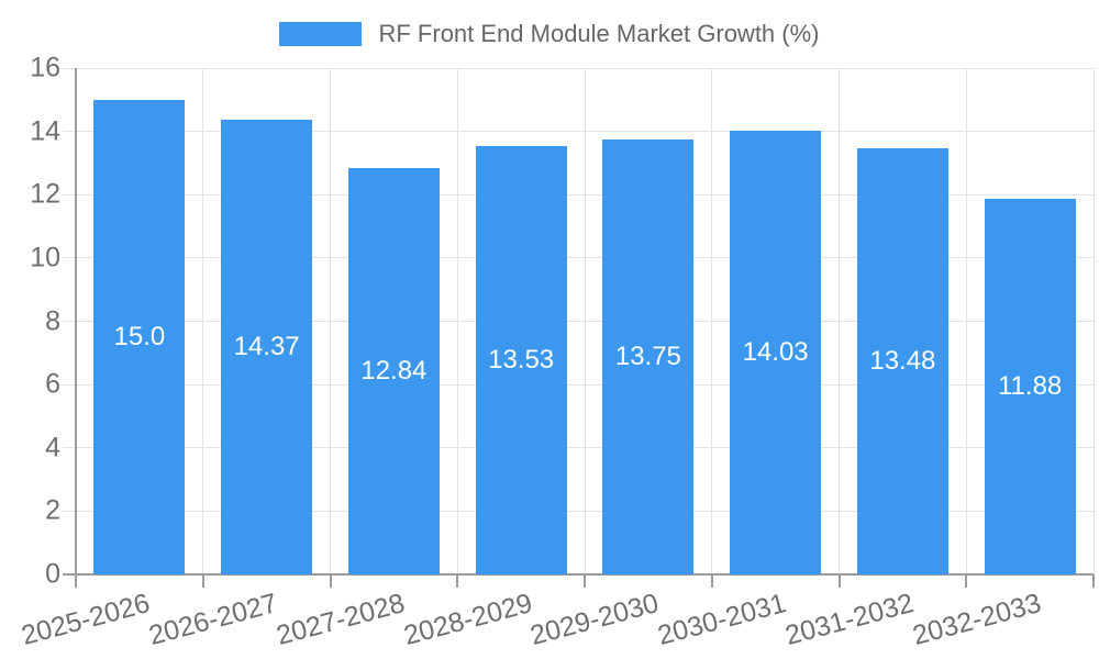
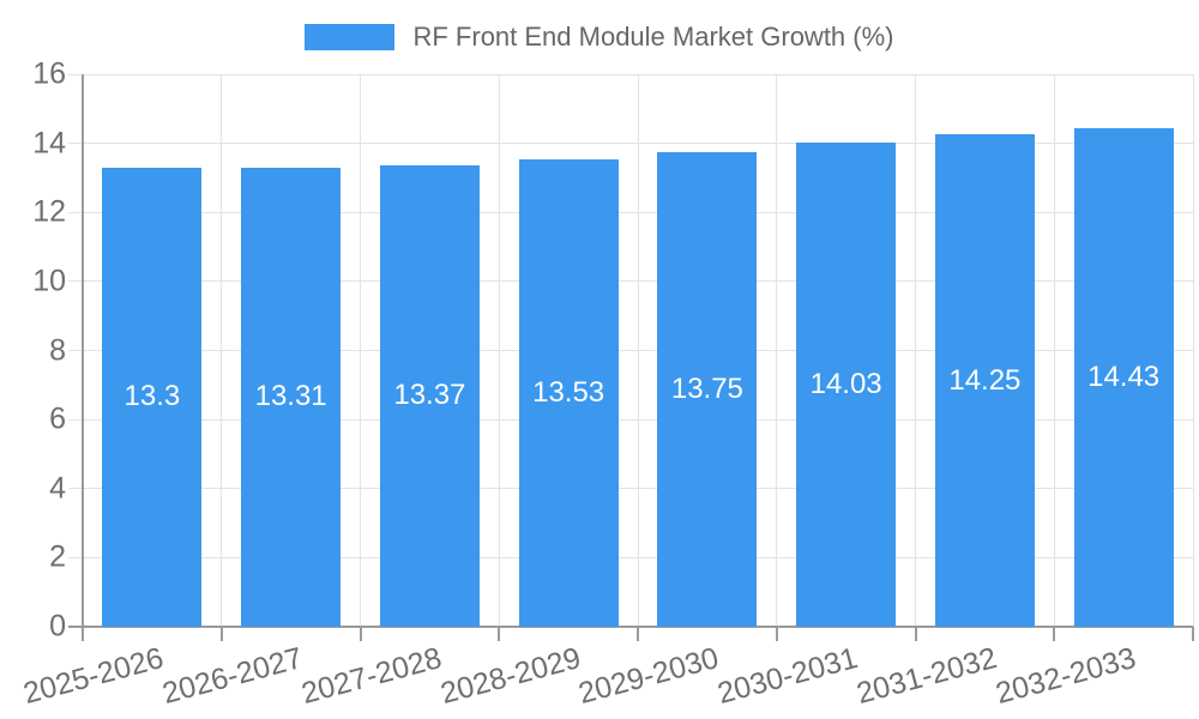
2025-2026: 15.0 -> 13.3
2026-2027: 14.37 -> 13.31
2027-2028: 12.84 -> 13.37
2031-2032: 13.48 -> 14.25
2032-2033: 11.88 -> 14.43
